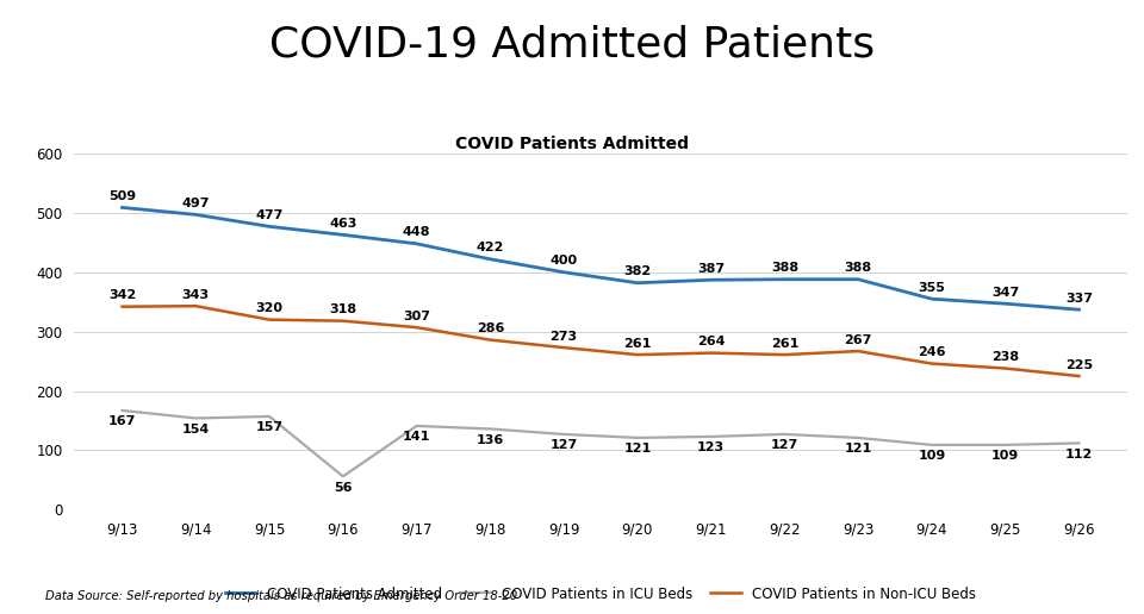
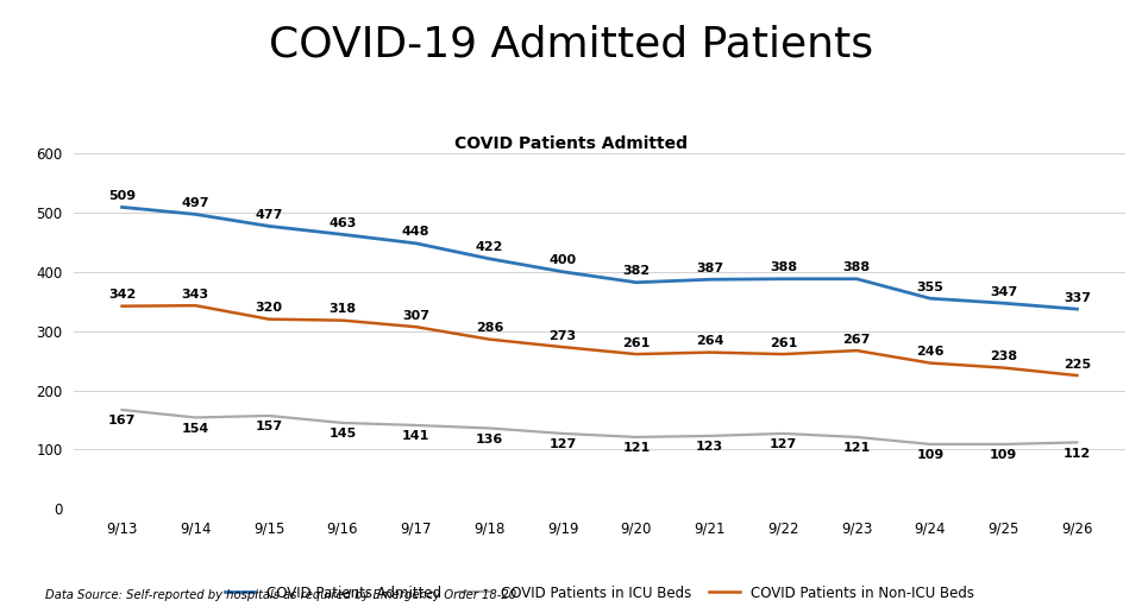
COVID Patients in ICU Beds/9/16: 56 -> 145
